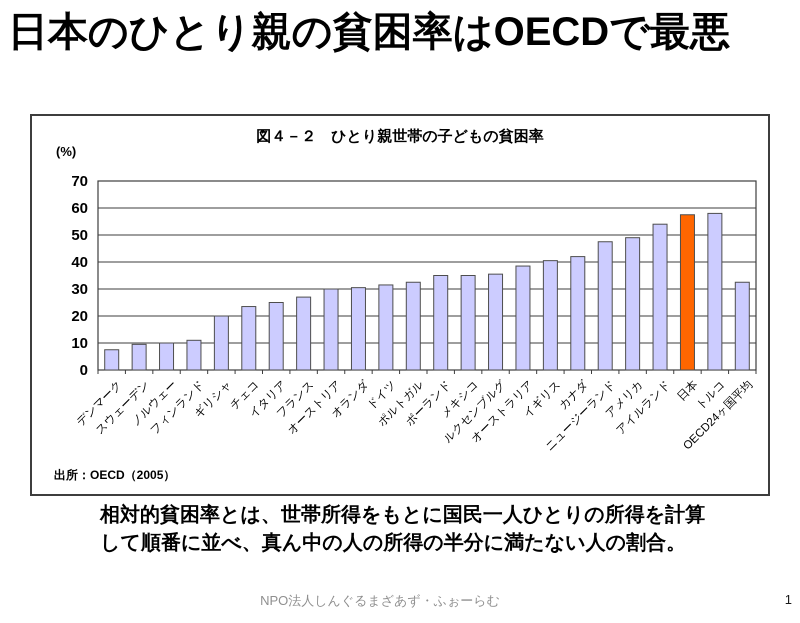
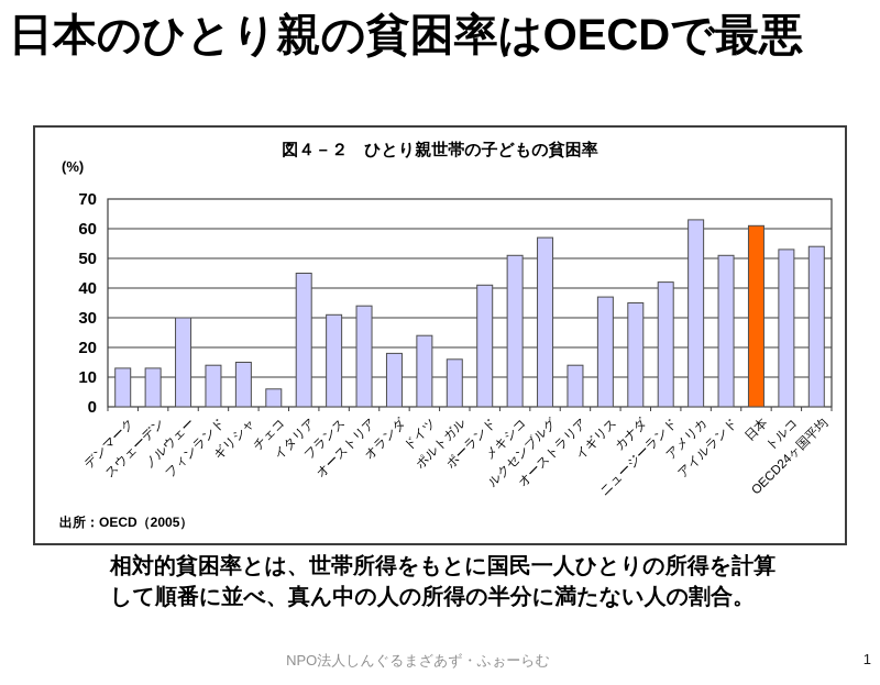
デンマーク: 8 -> 13
スウェーデン: 10 -> 13
ノルウェー: 10 -> 30
フィンランド: 11 -> 14
ギリシャ: 20 -> 15
チェコ: 24 -> 6
イタリア: 25 -> 45
フランス: 27 -> 31
オーストリア: 30 -> 34
オランダ: 30 -> 18
ドイツ: 32 -> 24
ポルトガル: 32 -> 16
ポーランド: 35 -> 41
メキシコ: 35 -> 51
ルクセンブルグ: 36 -> 57
オーストラリア: 38 -> 14
イギリス: 40 -> 37
カナダ: 42 -> 35
ニュージーランド: 48 -> 42
アメリカ: 49 -> 63
アイルランド: 54 -> 51
日本: 58 -> 61
トルコ: 58 -> 53
OECD24ヶ国平均: 32 -> 54
